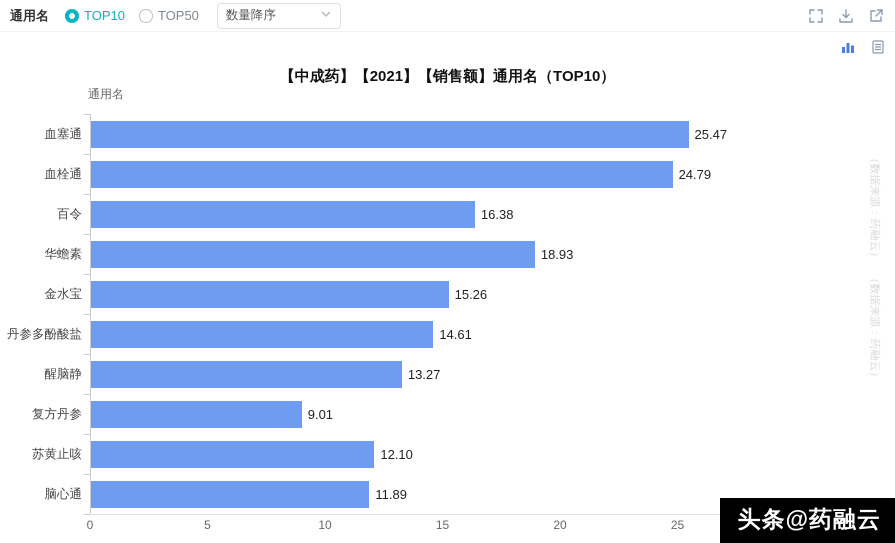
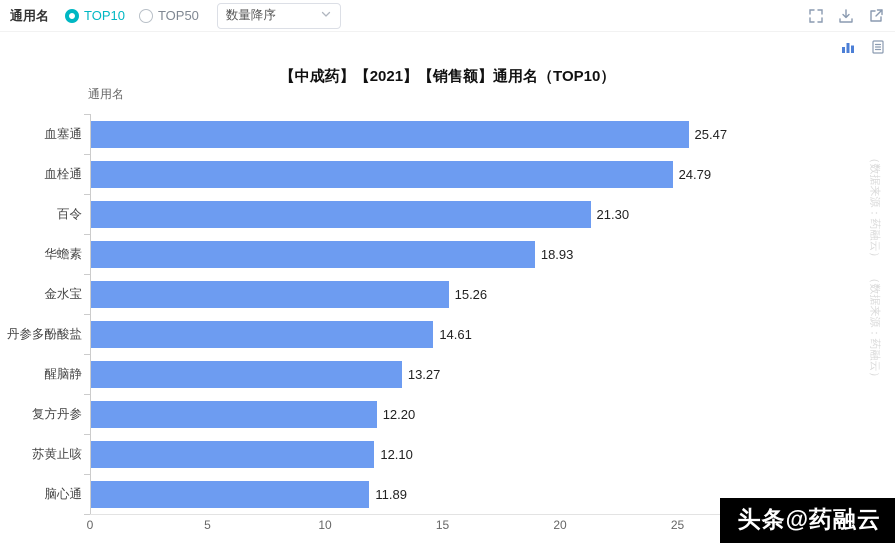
百令: 16.38 -> 21.30
复方丹参: 9.01 -> 12.20
